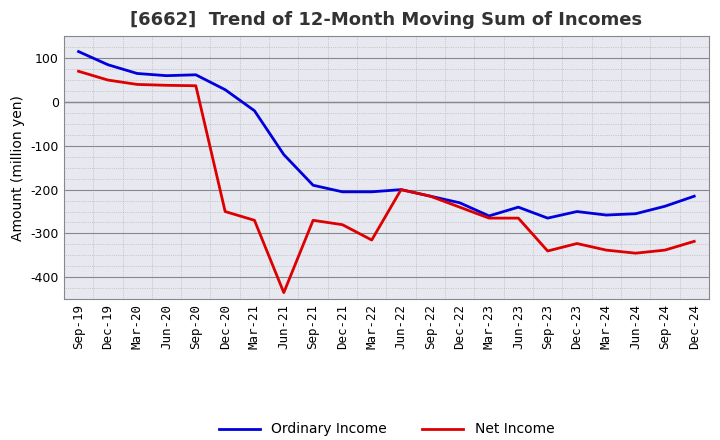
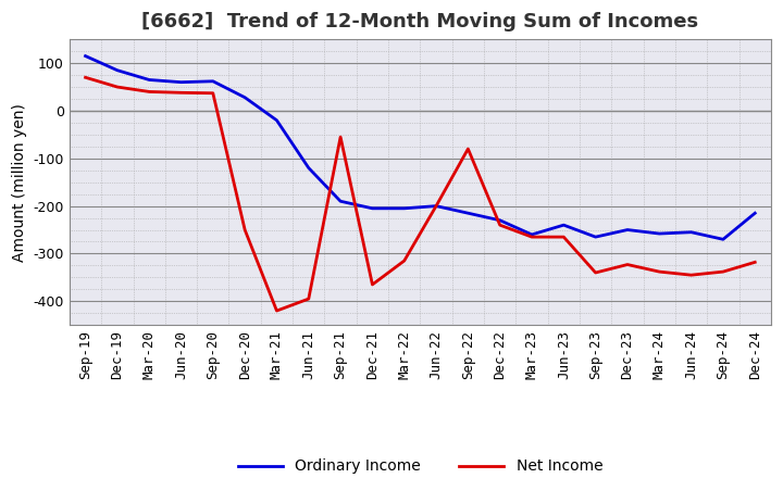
Net Income/Mar-21: -270 -> -420
Net Income/Jun-21: -435 -> -395
Net Income/Sep-21: -270 -> -55
Net Income/Dec-21: -280 -> -365
Net Income/Sep-22: -215 -> -80
Ordinary Income/Sep-24: -238 -> -270
